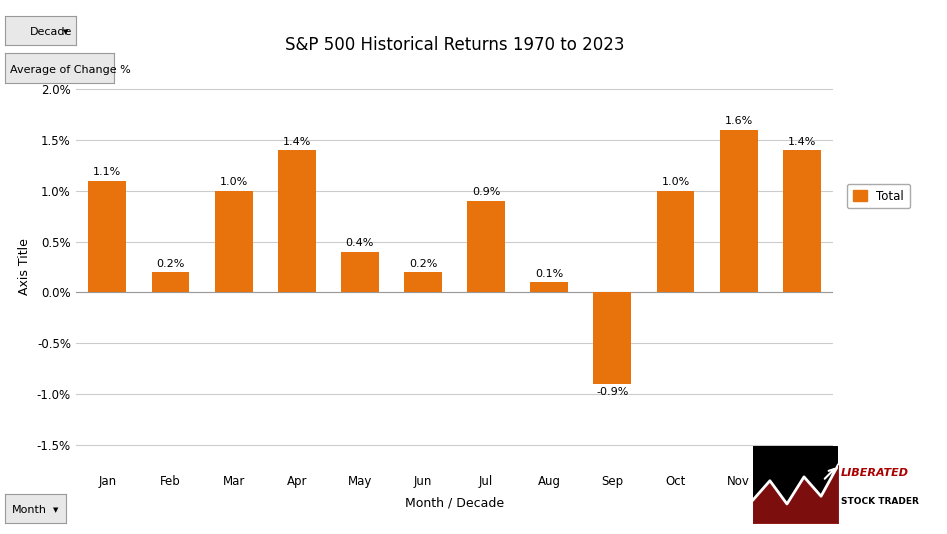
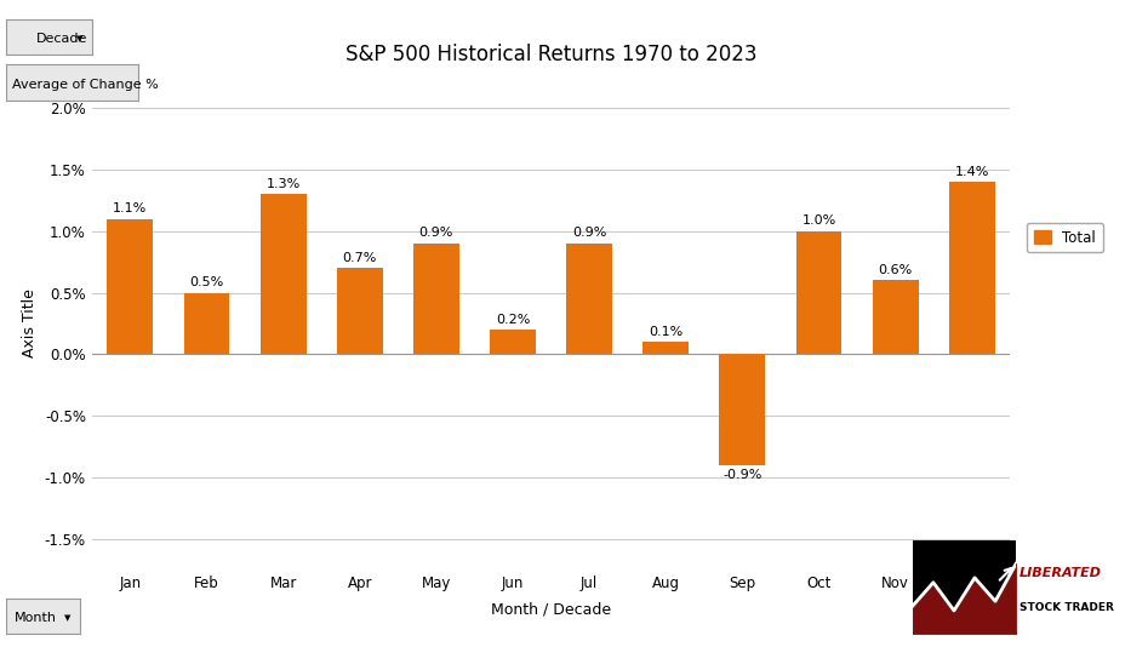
S&P 500 Historical Returns 1970 to 2023/Feb: 0.2% -> 0.5%
S&P 500 Historical Returns 1970 to 2023/Mar: 1.0% -> 1.3%
S&P 500 Historical Returns 1970 to 2023/Apr: 1.4% -> 0.7%
S&P 500 Historical Returns 1970 to 2023/May: 0.4% -> 0.9%
S&P 500 Historical Returns 1970 to 2023/Nov: 1.6% -> 0.6%
